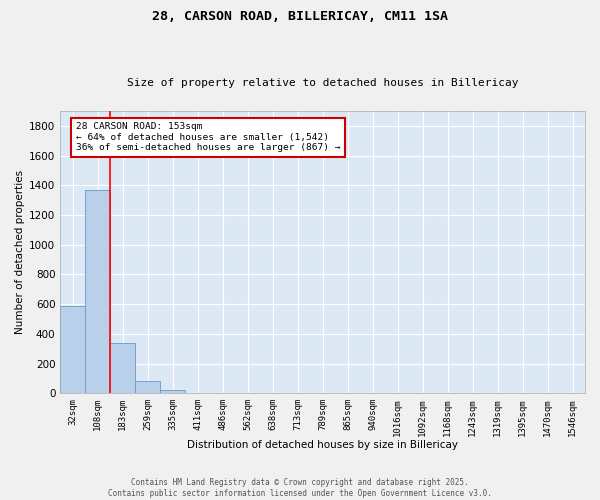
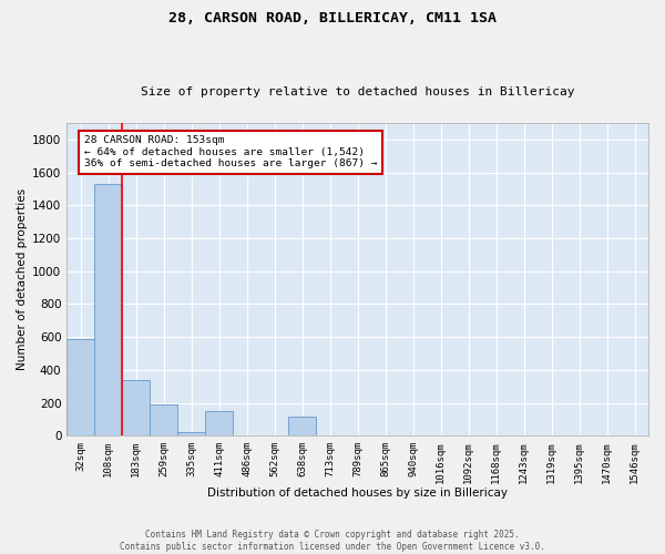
108sqm: 1370 -> 1530
259sqm: 80 -> 190
411sqm: 0 -> 150
638sqm: 0 -> 120
